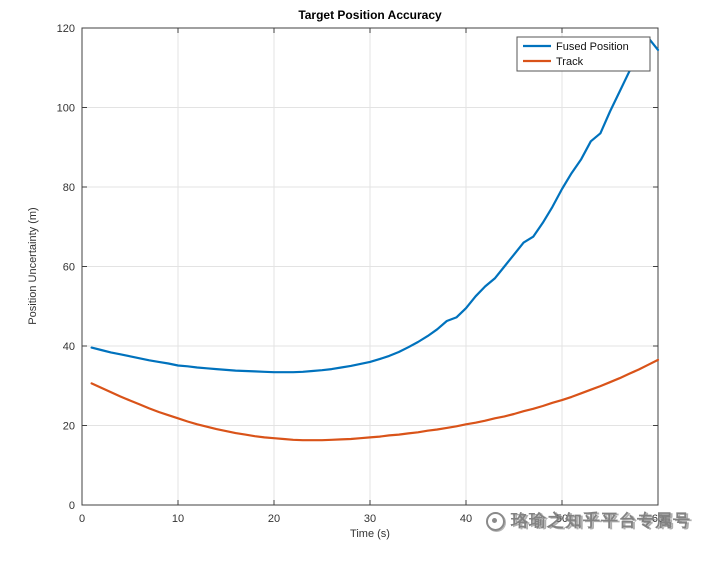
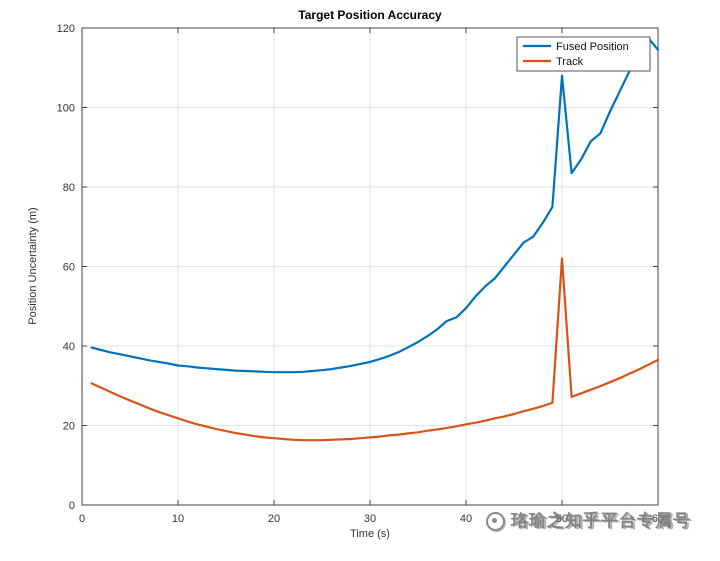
Fused Position/50: 80 -> 108
Track/50: 26 -> 62
